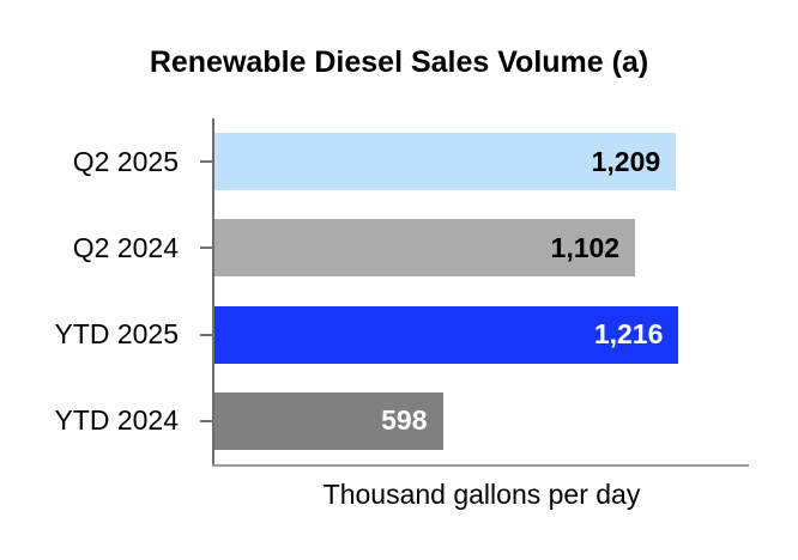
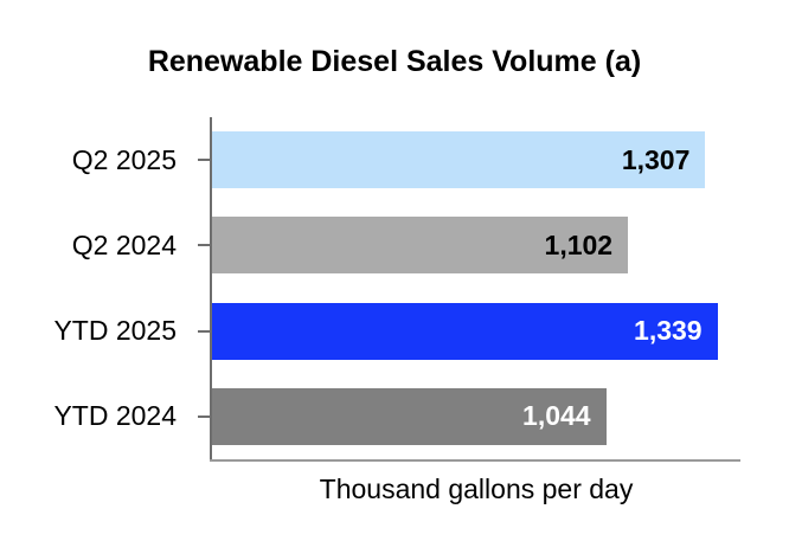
Q2 2025: 1,209 -> 1,307
YTD 2025: 1,216 -> 1,339
YTD 2024: 598 -> 1,044
